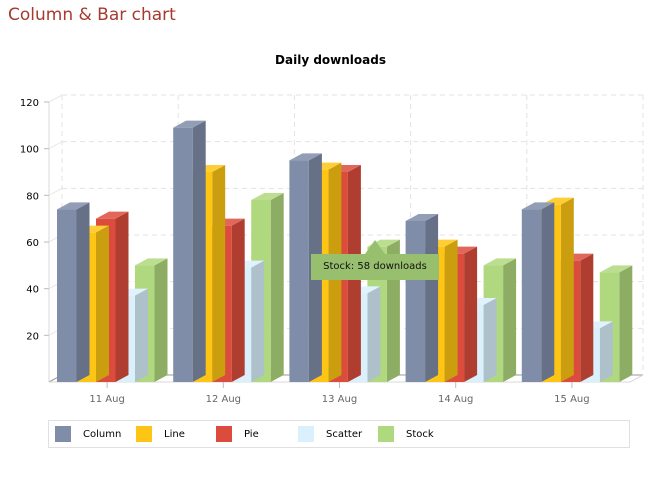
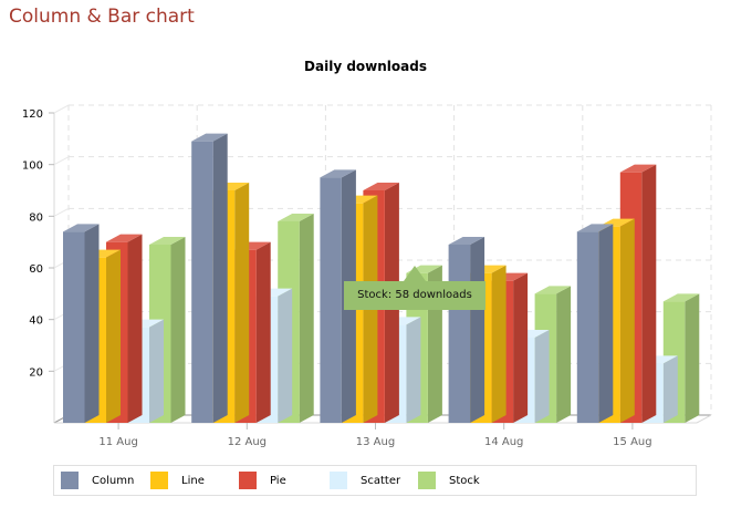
Stock/11 Aug: 50 -> 69
Line/13 Aug: 91 -> 85
Pie/15 Aug: 52 -> 97
